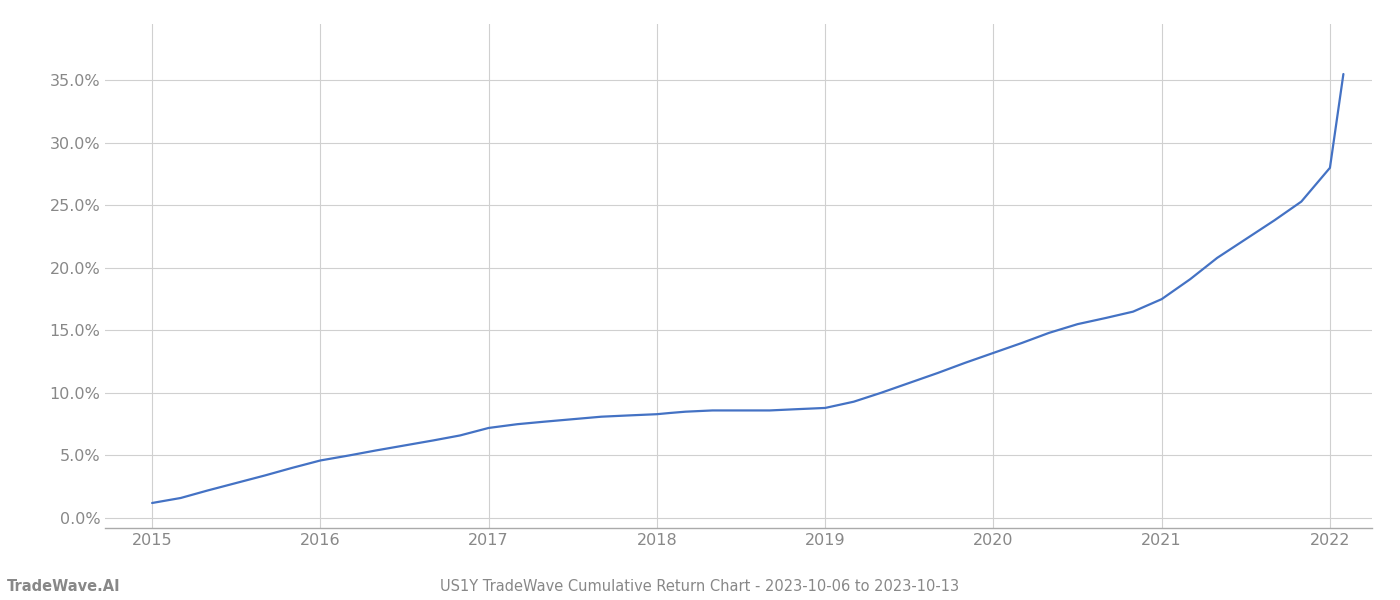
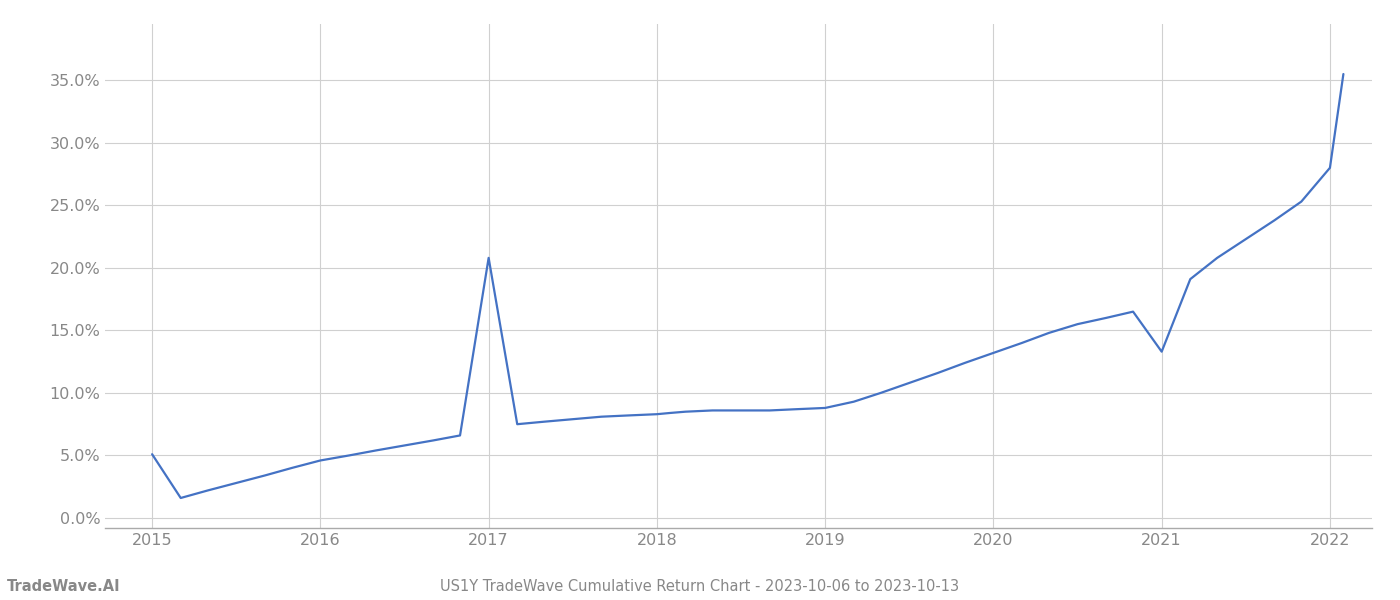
2015: 1.2% -> 5.1%
2017: 7.2% -> 20.8%
2021: 17.5% -> 13.3%
